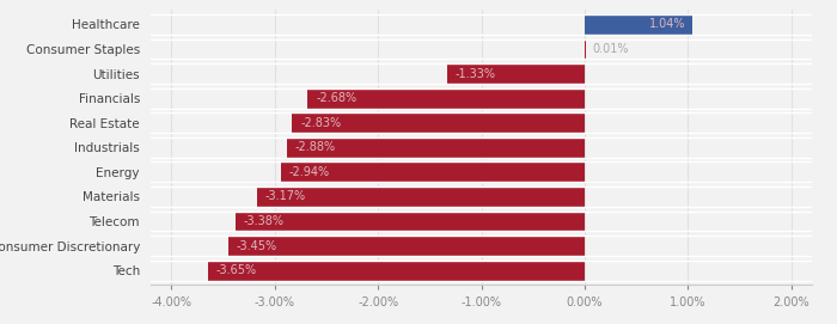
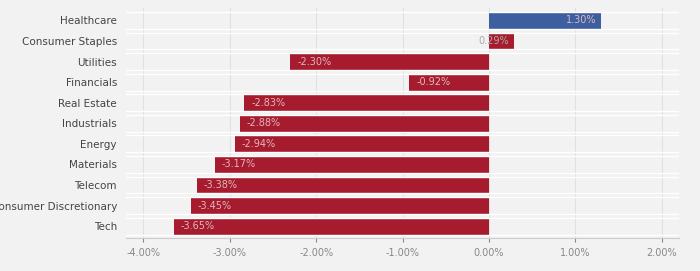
Healthcare: 1.04% -> 1.30%
Consumer Staples: 0.01% -> 0.29%
Utilities: -1.33% -> -2.30%
Financials: -2.68% -> -0.92%
